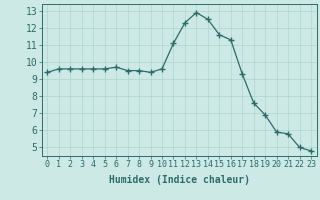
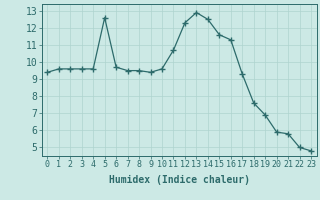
5: 9.6 -> 12.6
11: 11.1 -> 10.7
